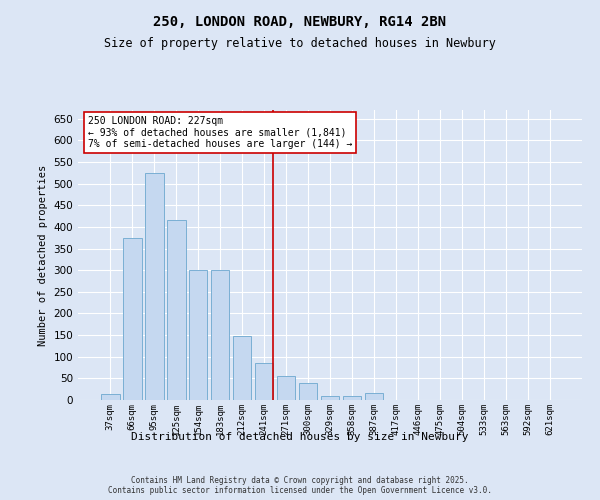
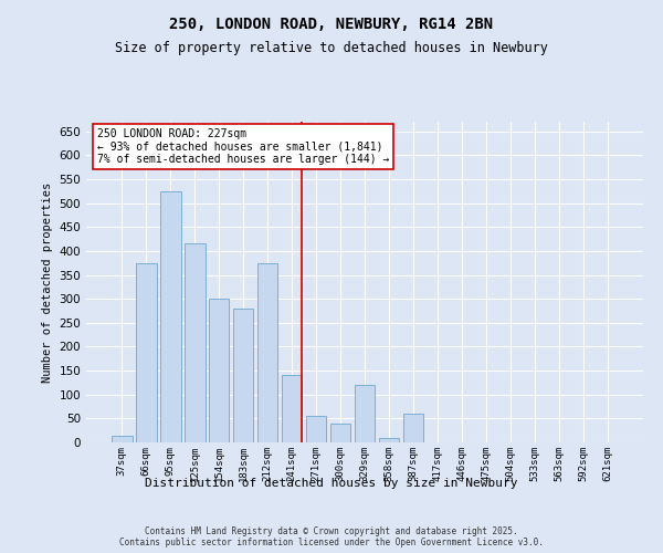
183sqm: 300 -> 280
212sqm: 148 -> 375
241sqm: 85 -> 140
329sqm: 10 -> 120
387sqm: 17 -> 60
